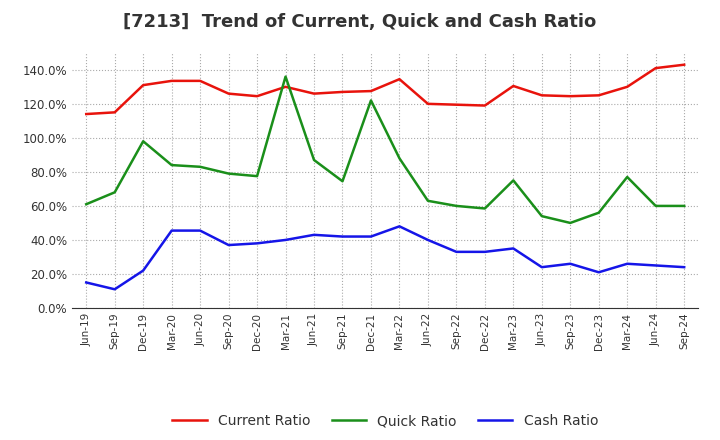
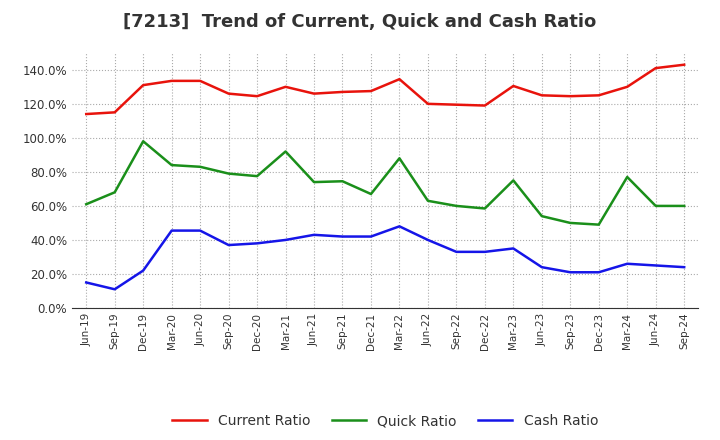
Quick Ratio/Mar-21: 136% -> 92%
Quick Ratio/Jun-21: 87% -> 74%
Quick Ratio/Dec-21: 122% -> 67%
Cash Ratio/Sep-23: 26% -> 21%
Quick Ratio/Dec-23: 56% -> 49%
